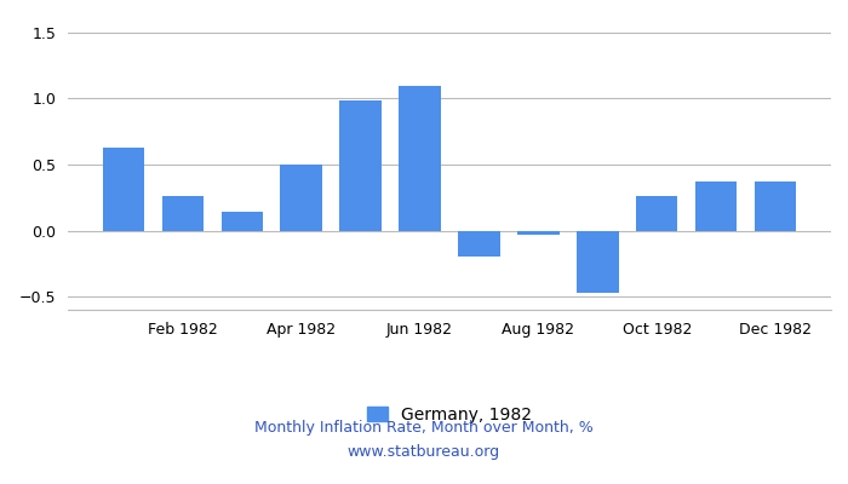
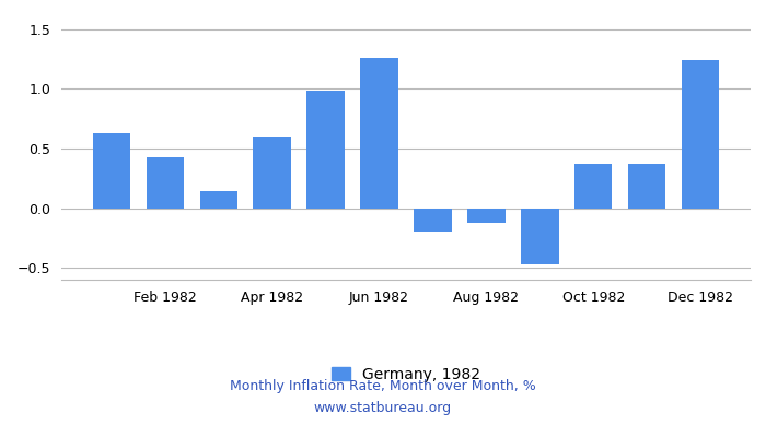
Feb 1982: 0.26 -> 0.43
Apr 1982: 0.50 -> 0.60
Jun 1982: 1.10 -> 1.26
Aug 1982: -0.03 -> -0.12
Oct 1982: 0.26 -> 0.37
Dec 1982: 0.37 -> 1.24
